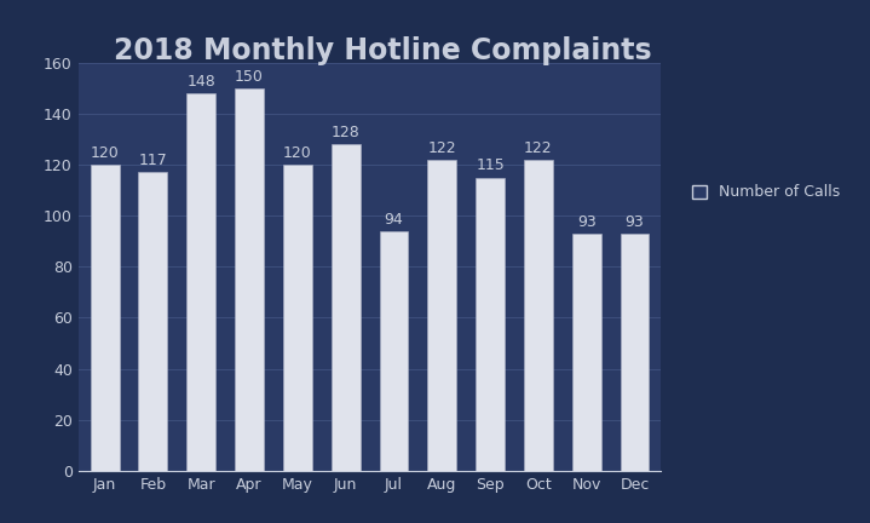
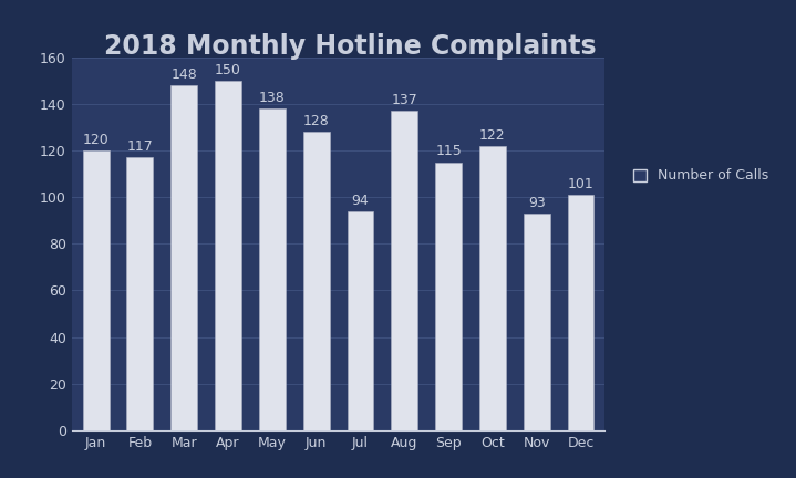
May: 120 -> 138
Aug: 122 -> 137
Dec: 93 -> 101
